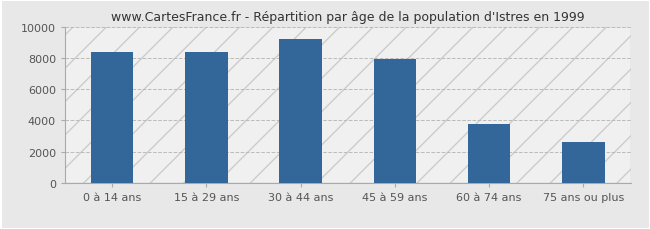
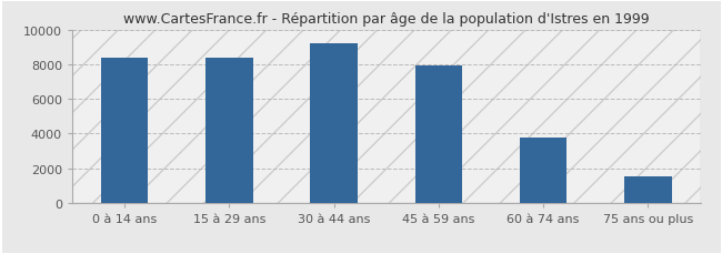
75 ans ou plus: 2600 -> 1600
